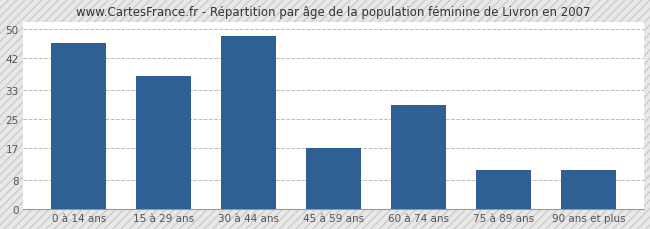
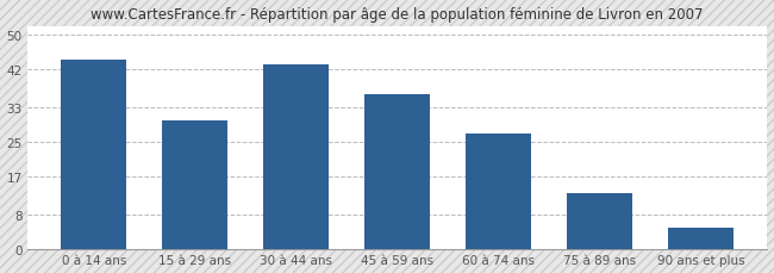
0 à 14 ans: 46 -> 44
15 à 29 ans: 37 -> 30
30 à 44 ans: 48 -> 43
45 à 59 ans: 17 -> 36
60 à 74 ans: 29 -> 27
75 à 89 ans: 11 -> 13
90 ans et plus: 11 -> 5
